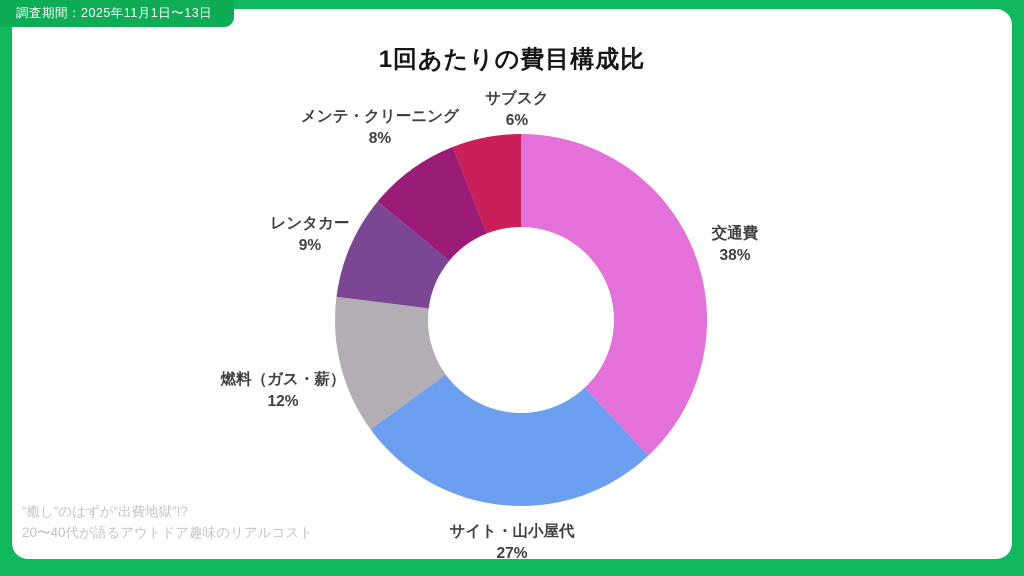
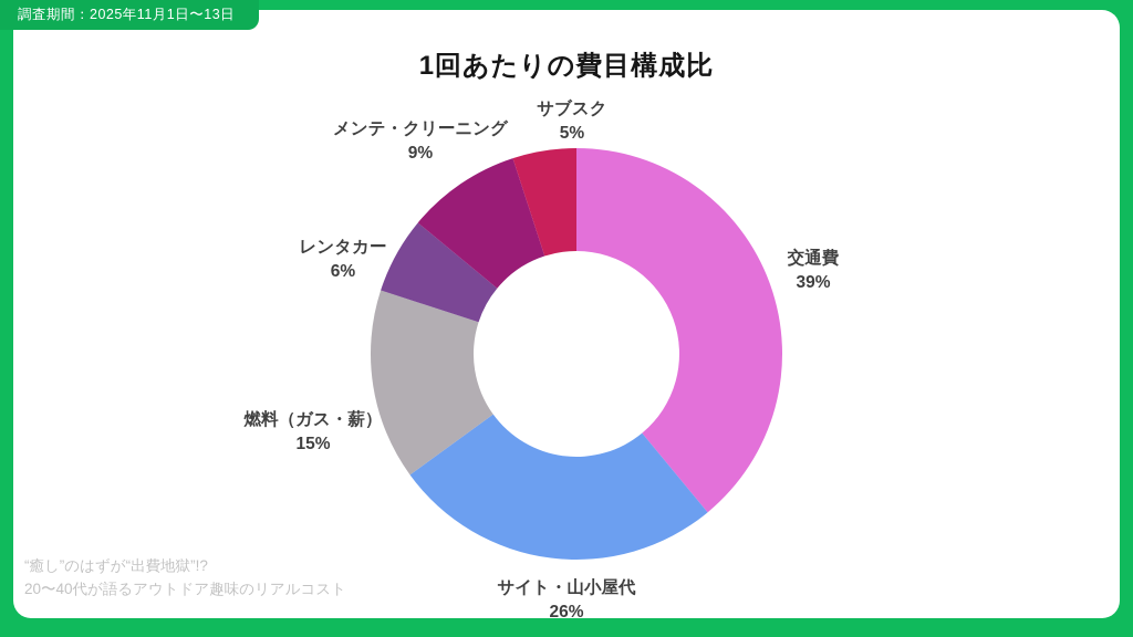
交通費: 38% -> 39%
サイト・山小屋代: 27% -> 26%
燃料（ガス・薪）: 12% -> 15%
レンタカー: 9% -> 6%
メンテ・クリーニング: 8% -> 9%
サブスク: 6% -> 5%
